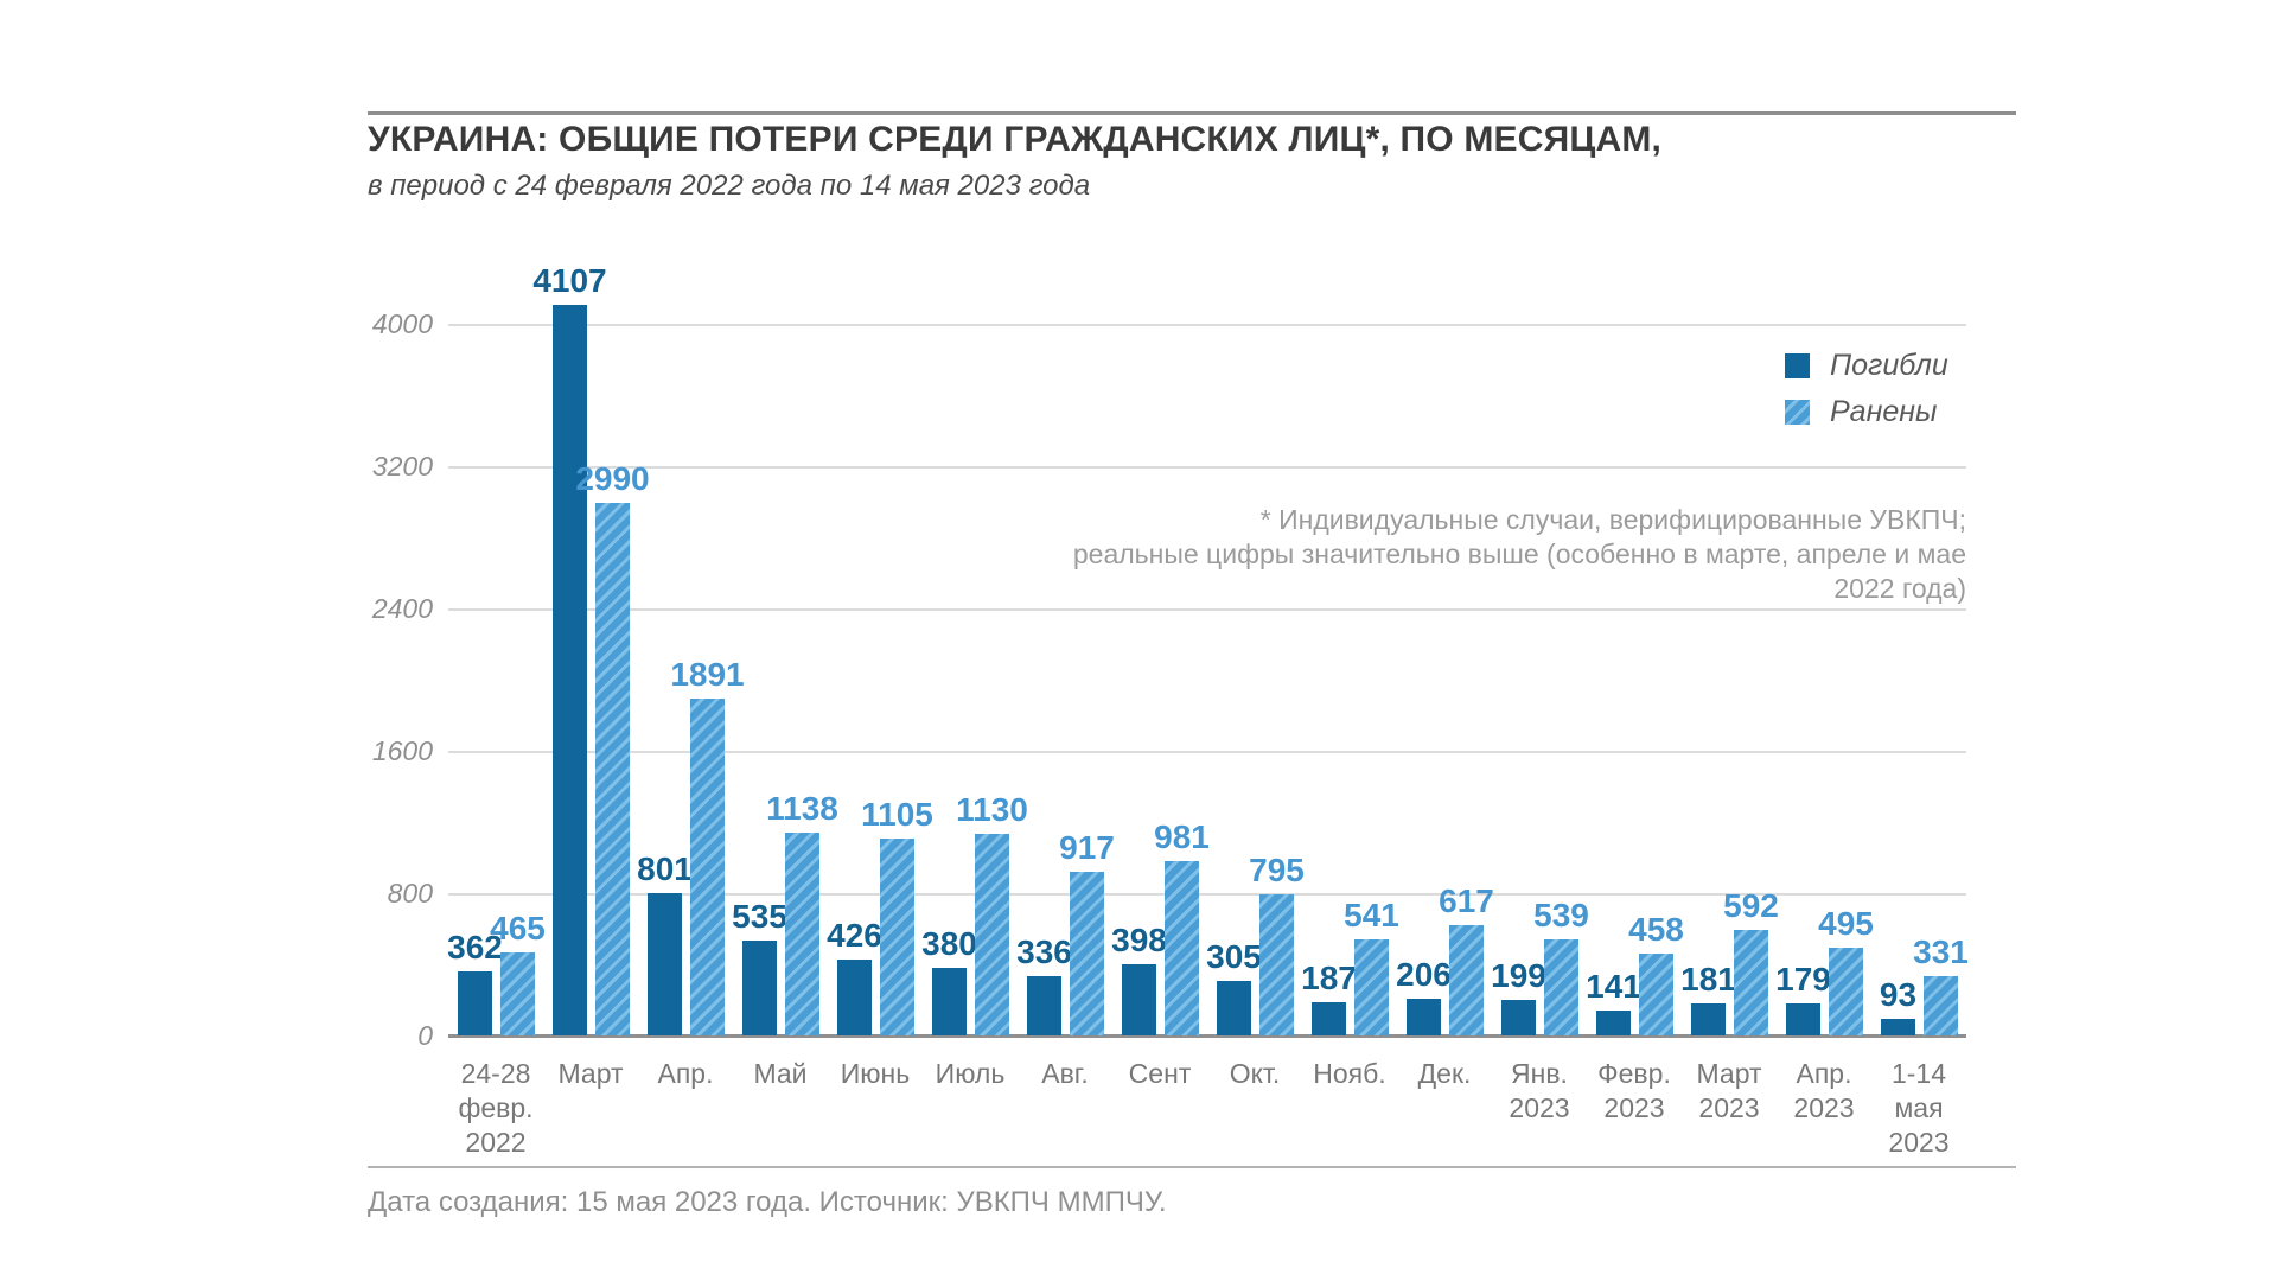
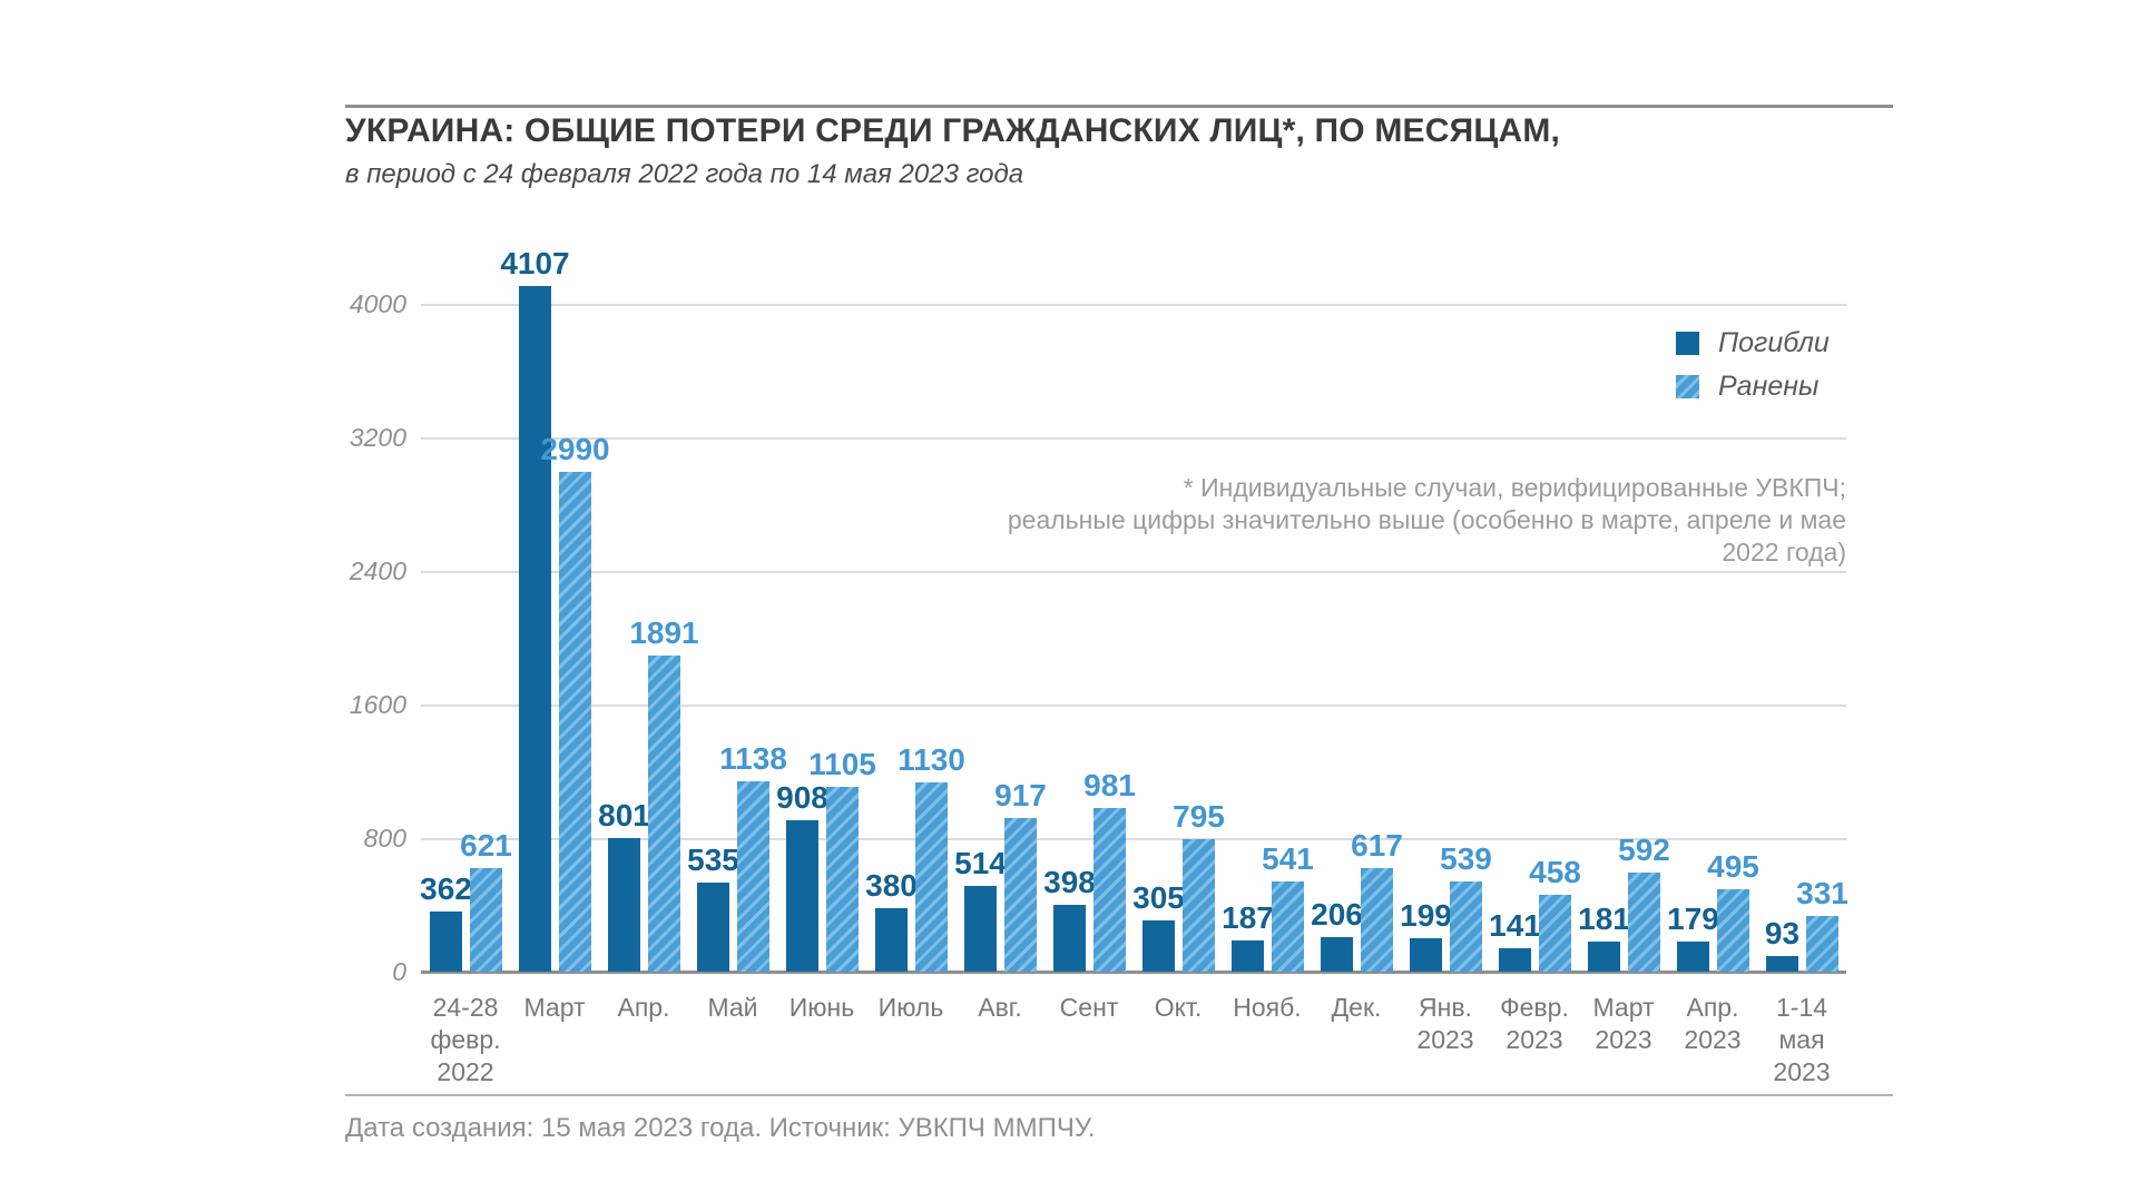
Ранены/24-28 февр. 2022: 465 -> 621
Погибли/Июнь: 426 -> 908
Погибли/Авг.: 336 -> 514
